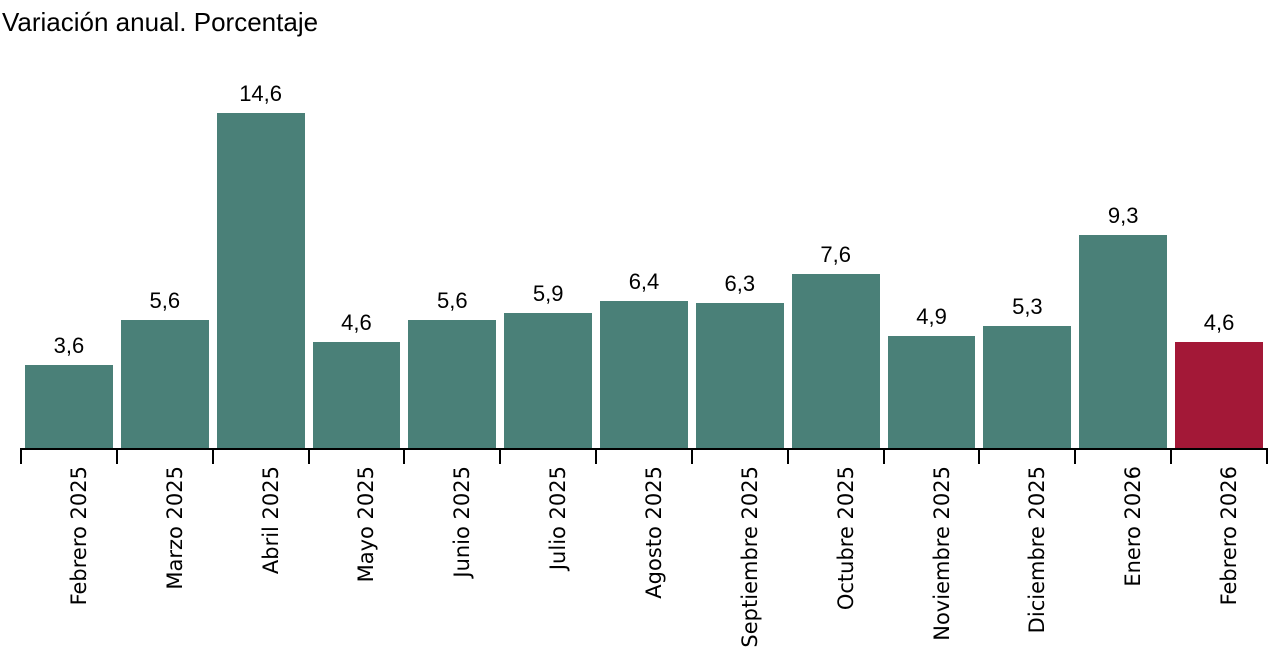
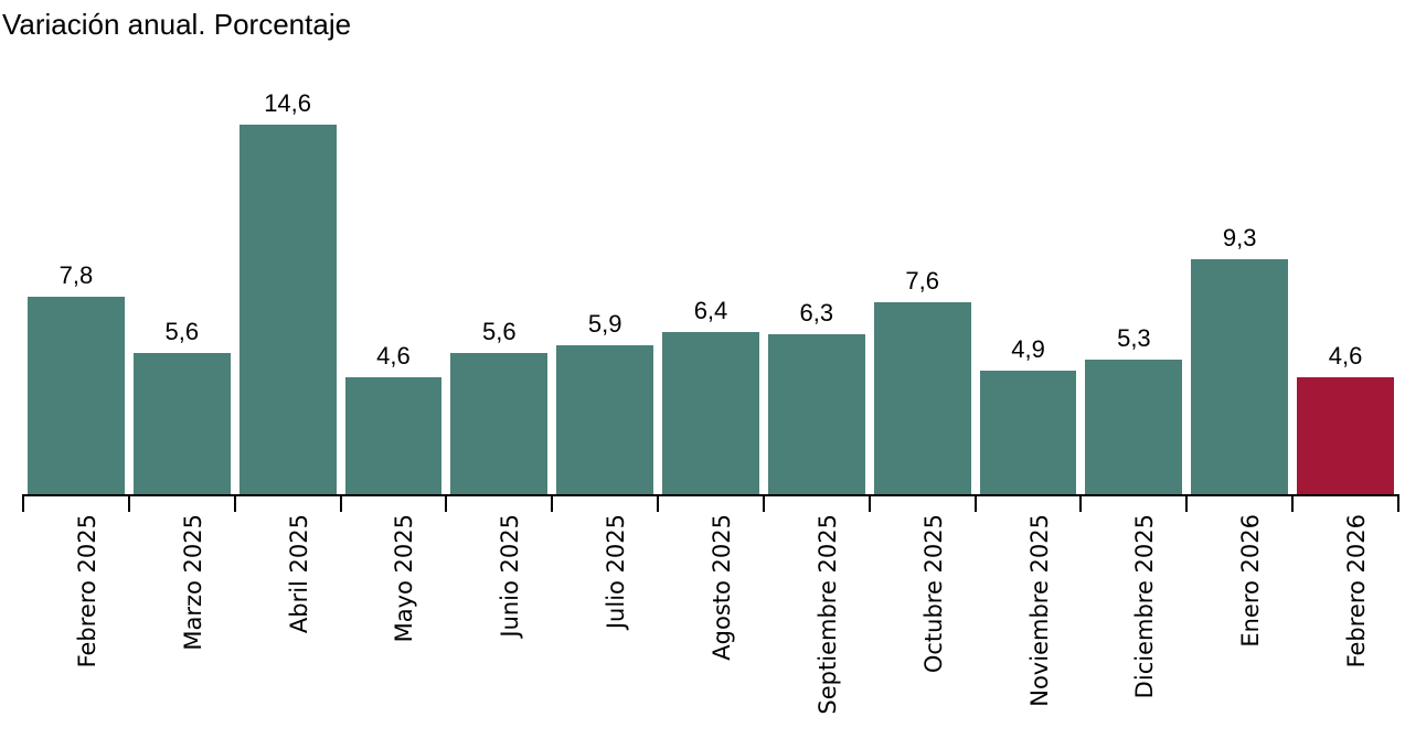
Febrero 2025: 3,6 -> 7,8
